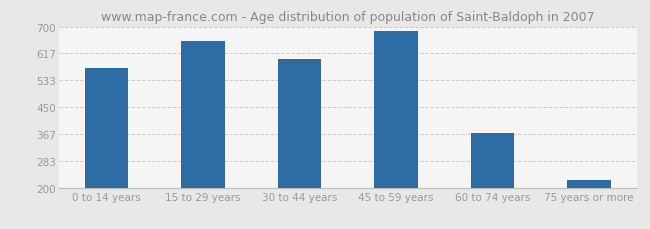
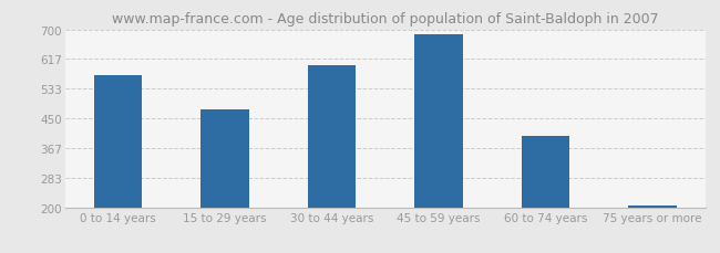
15 to 29 years: 655 -> 475
60 to 74 years: 370 -> 400
75 years or more: 225 -> 205
